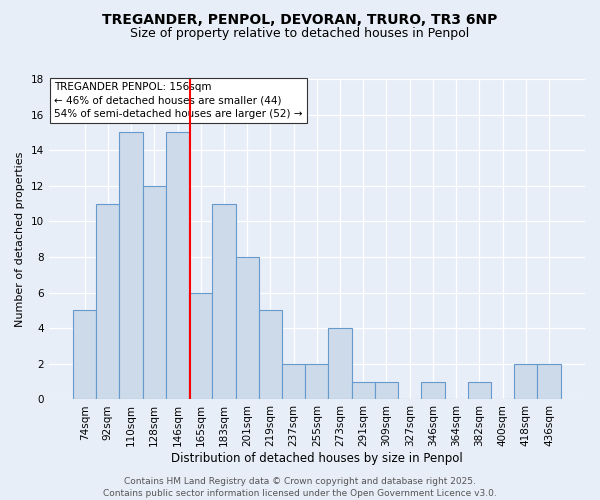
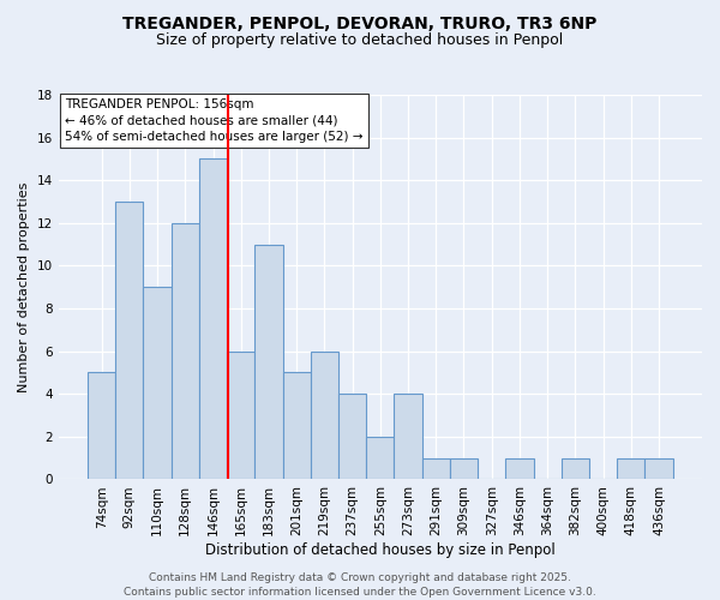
92sqm: 11 -> 13
110sqm: 15 -> 9
201sqm: 8 -> 5
219sqm: 5 -> 6
237sqm: 2 -> 4
418sqm: 2 -> 1
436sqm: 2 -> 1
